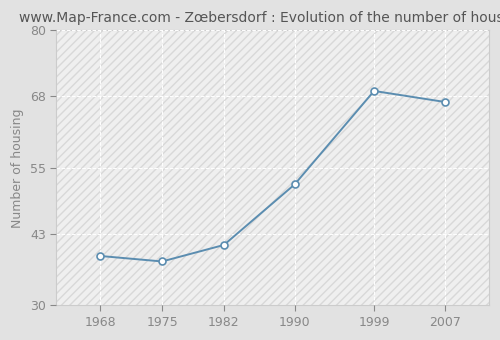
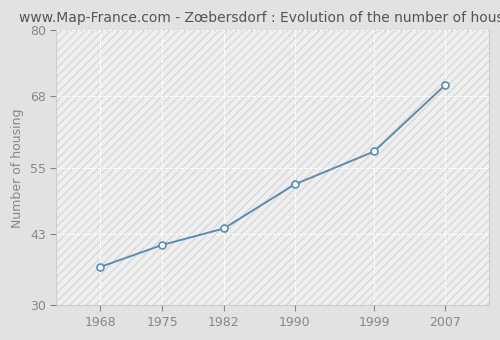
1968: 39 -> 37
1975: 38 -> 41
1982: 41 -> 44
1999: 69 -> 58
2007: 67 -> 70
